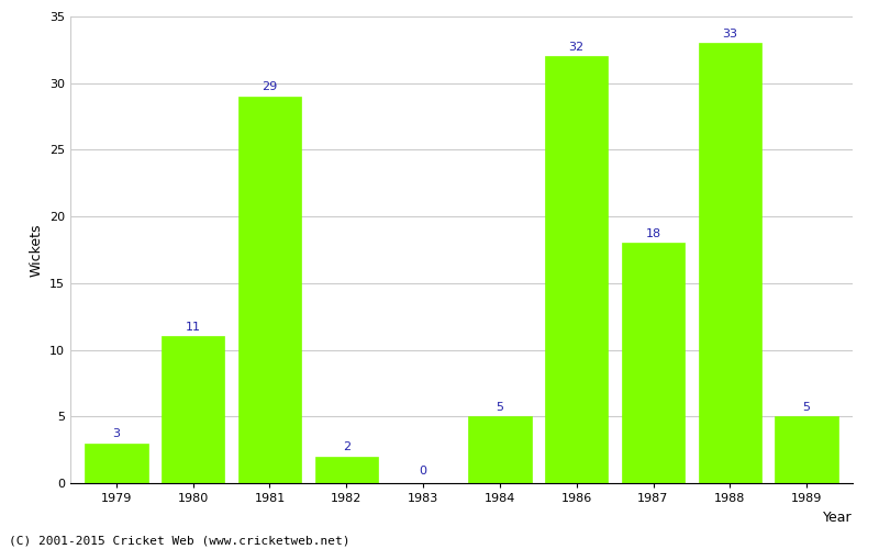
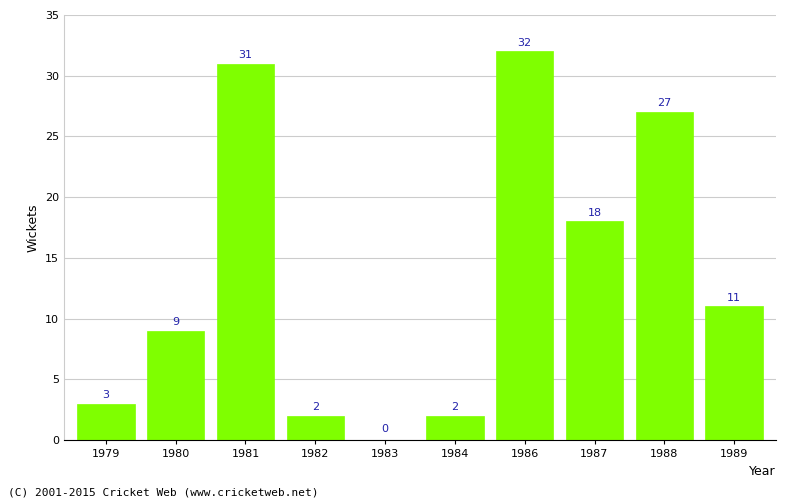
1980: 11 -> 9
1981: 29 -> 31
1984: 5 -> 2
1988: 33 -> 27
1989: 5 -> 11
